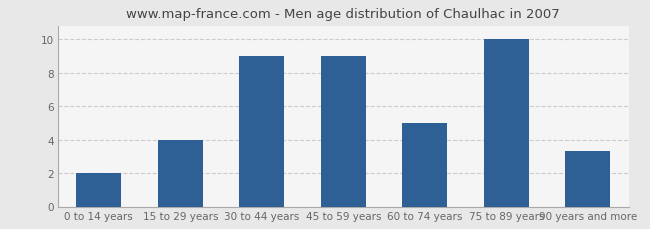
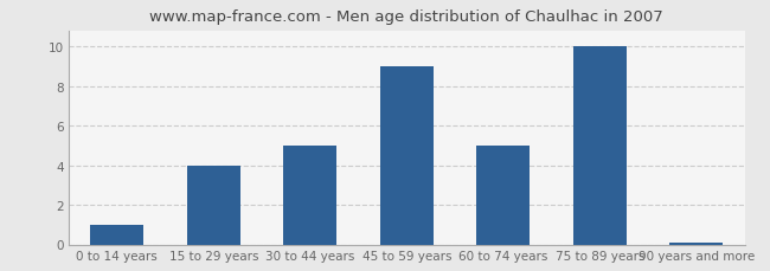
0 to 14 years: 2.0 -> 1.0
30 to 44 years: 9.0 -> 5.0
90 years and more: 3.3 -> 0.1
